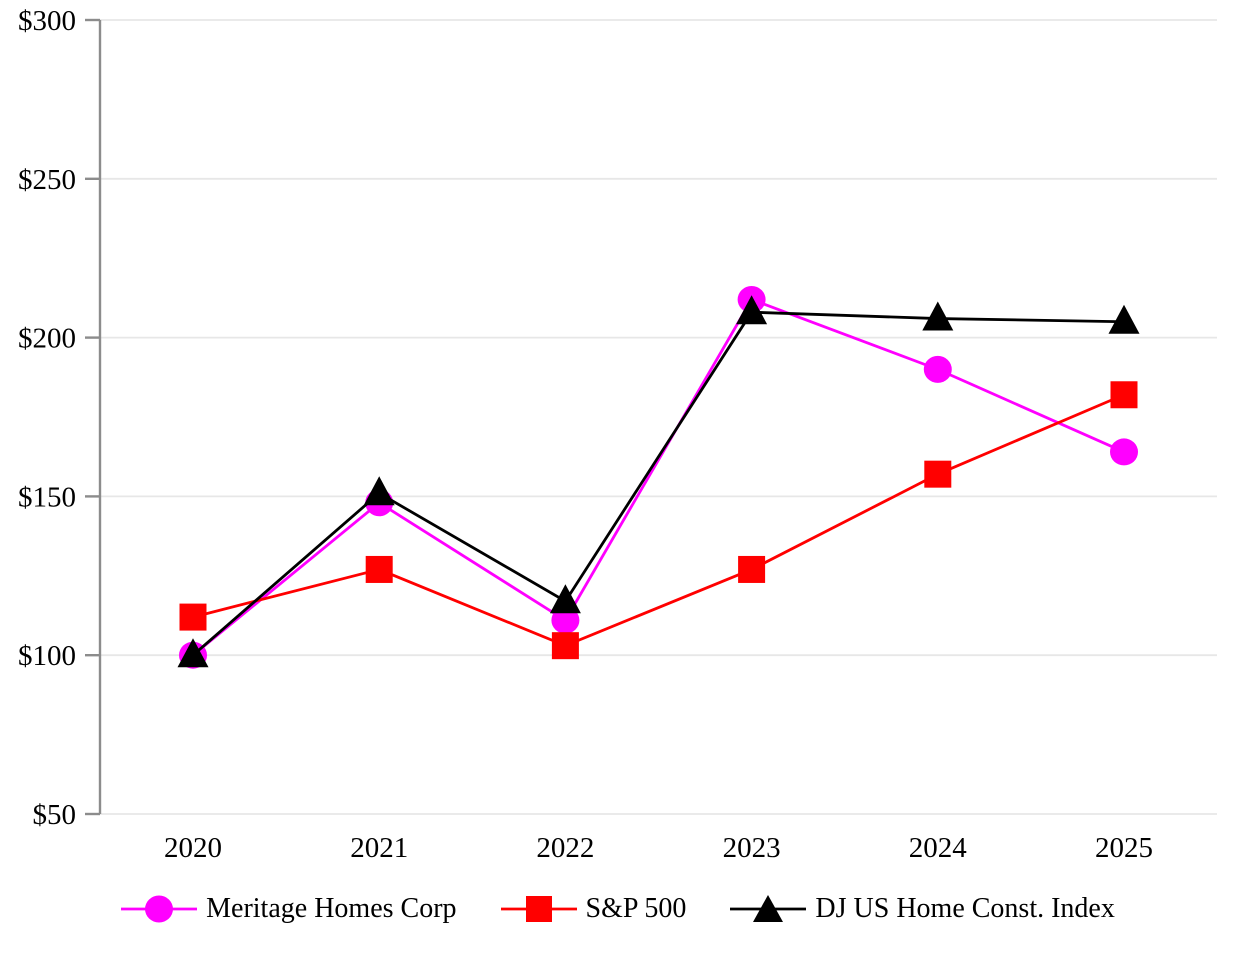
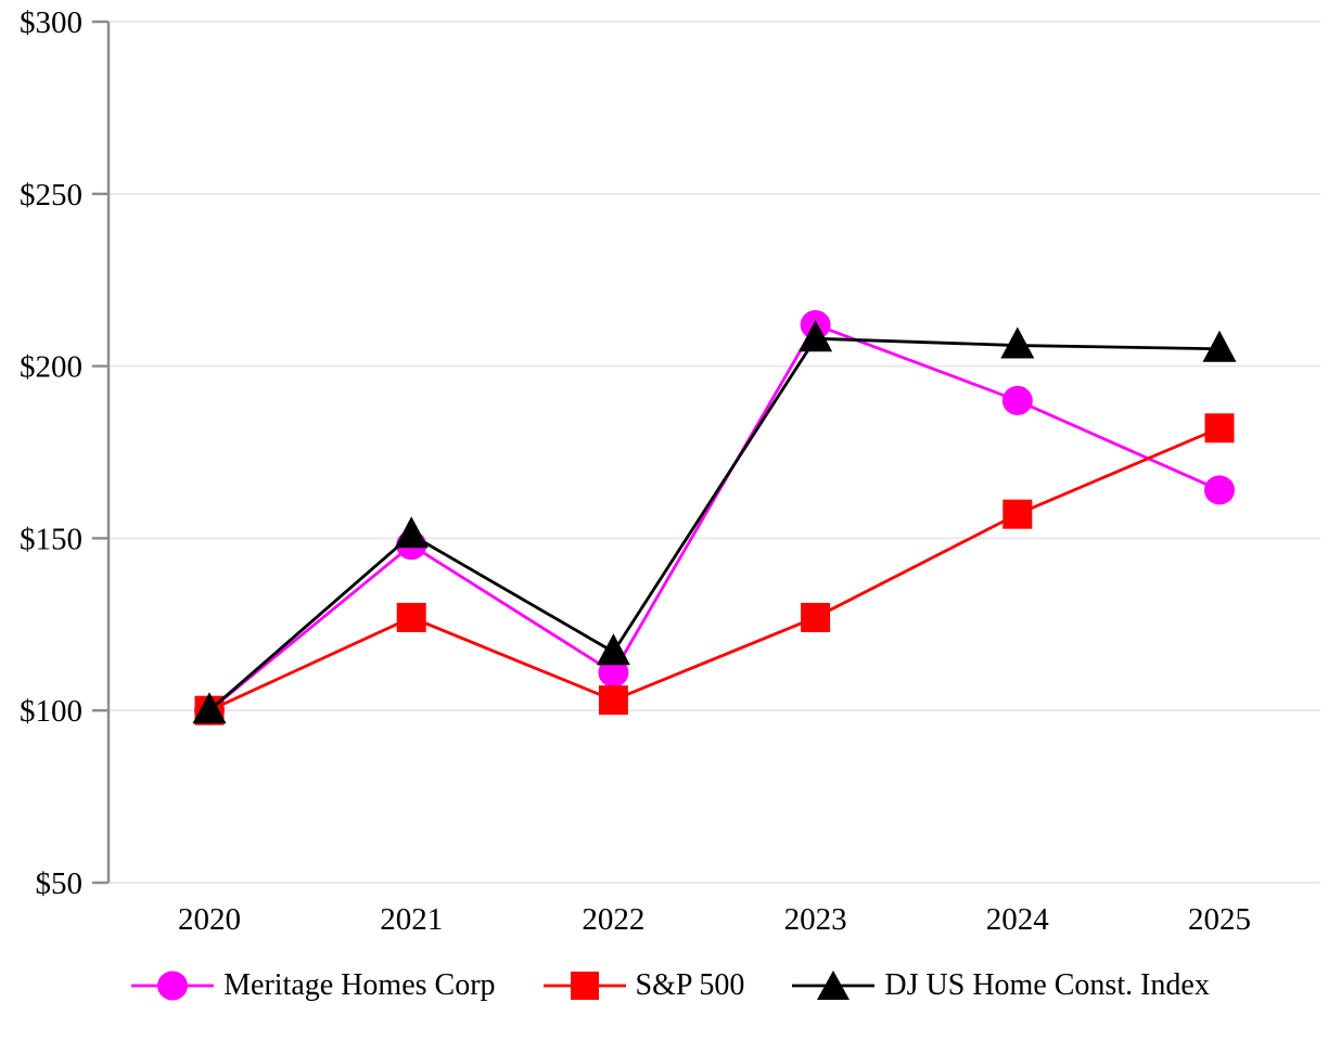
S&P 500/2020: $112 -> $100
